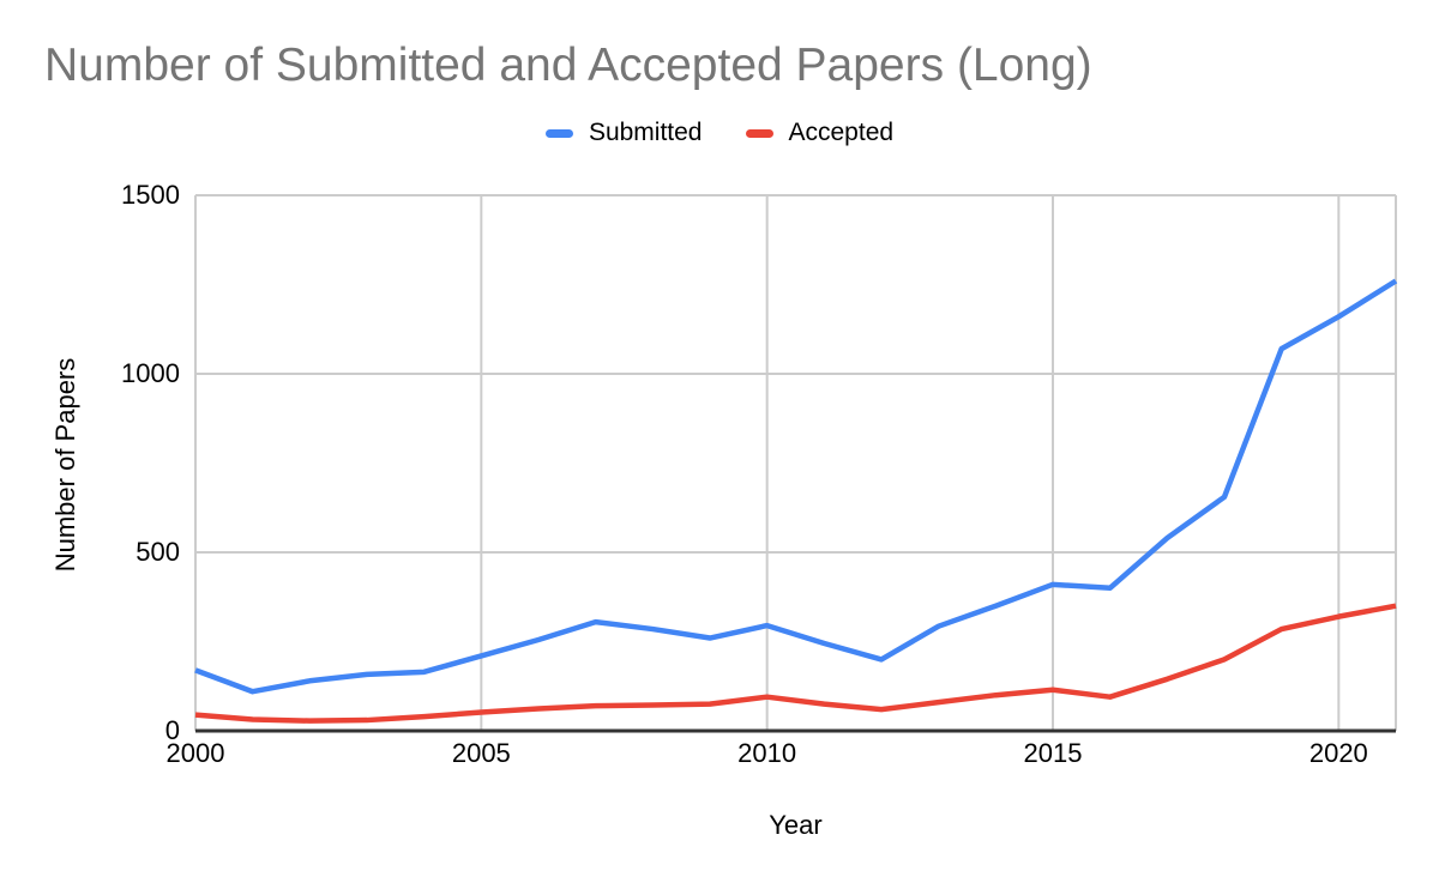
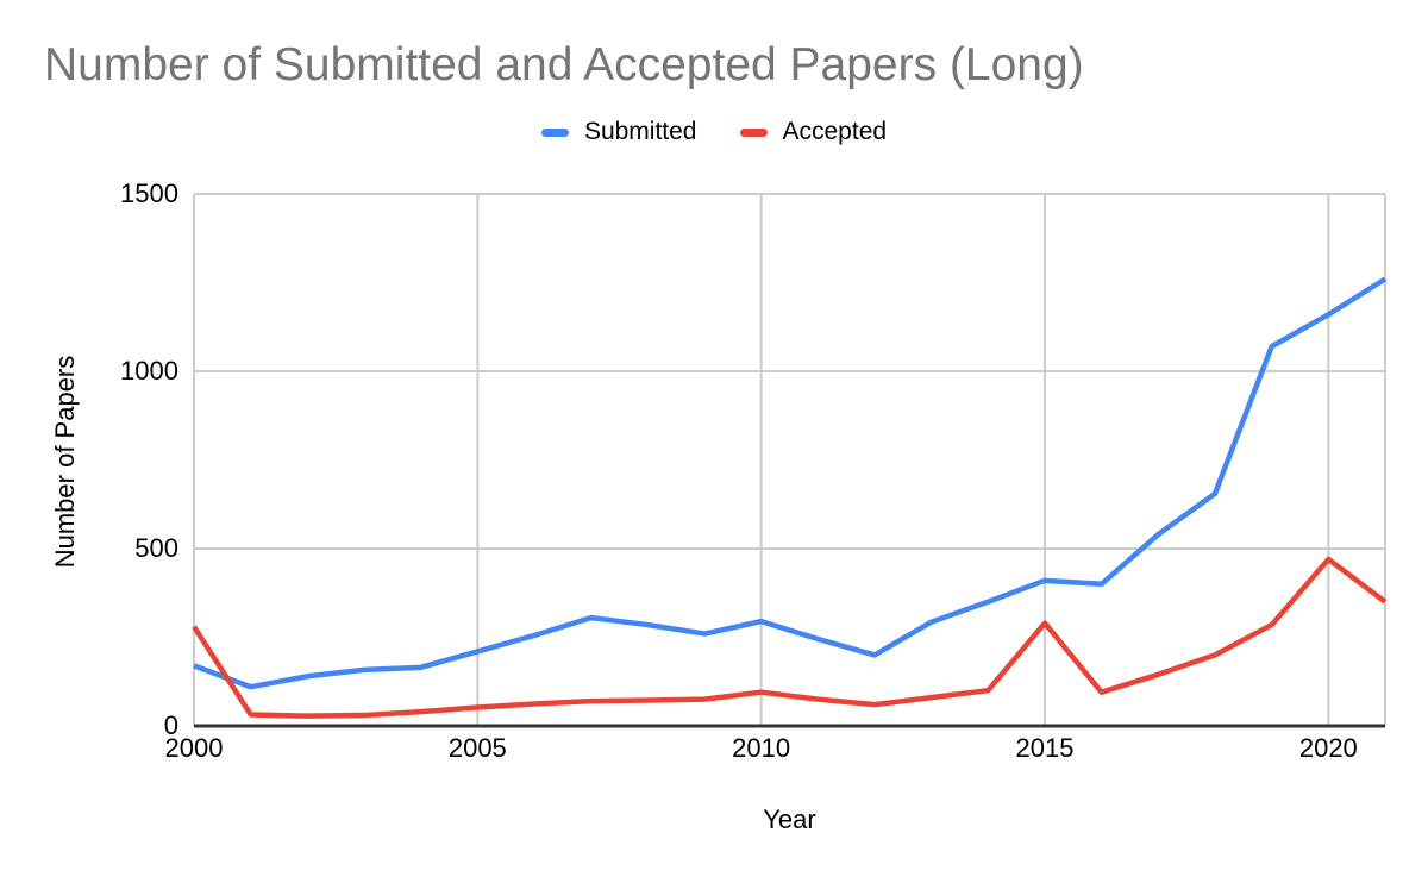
Accepted/2000: 40 -> 280
Accepted/2015: 120 -> 290
Accepted/2020: 320 -> 470
